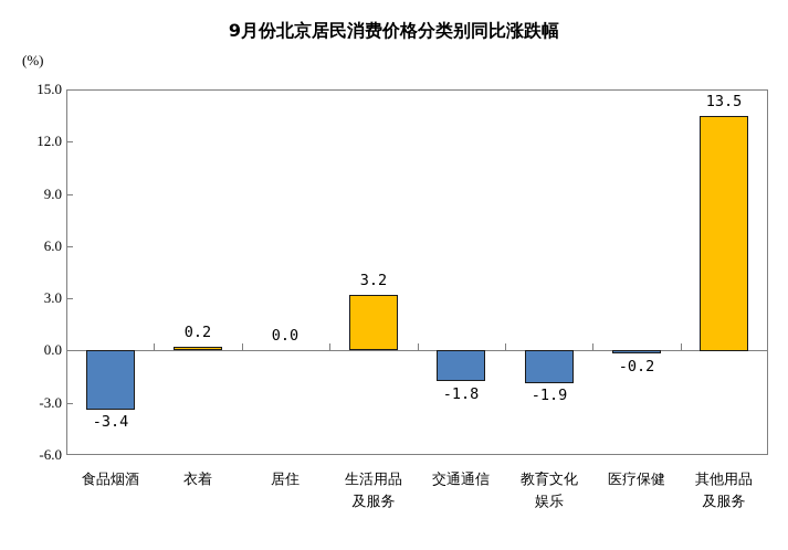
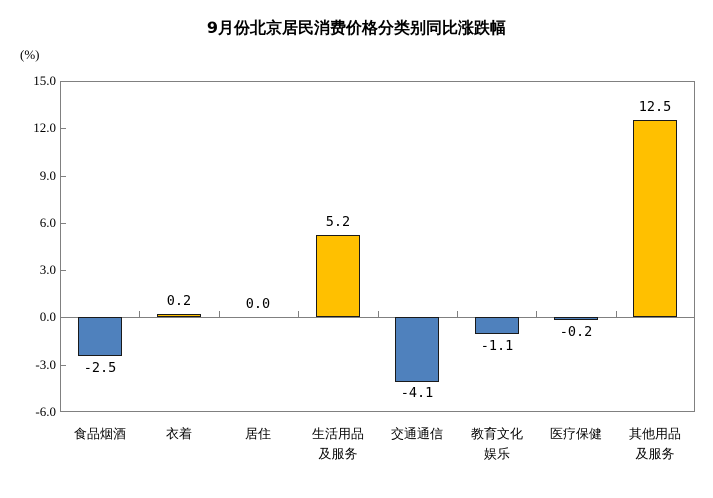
食品烟酒: -3.4 -> -2.5
生活用品及服务: 3.2 -> 5.2
交通通信: -1.8 -> -4.1
教育文化娱乐: -1.9 -> -1.1
其他用品及服务: 13.5 -> 12.5
